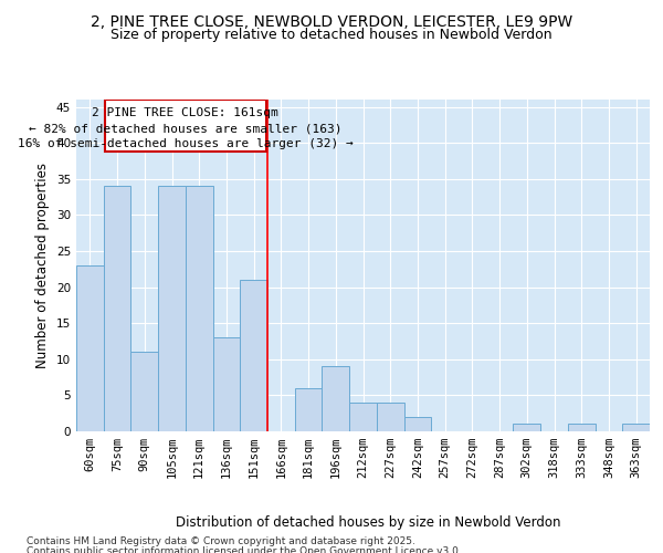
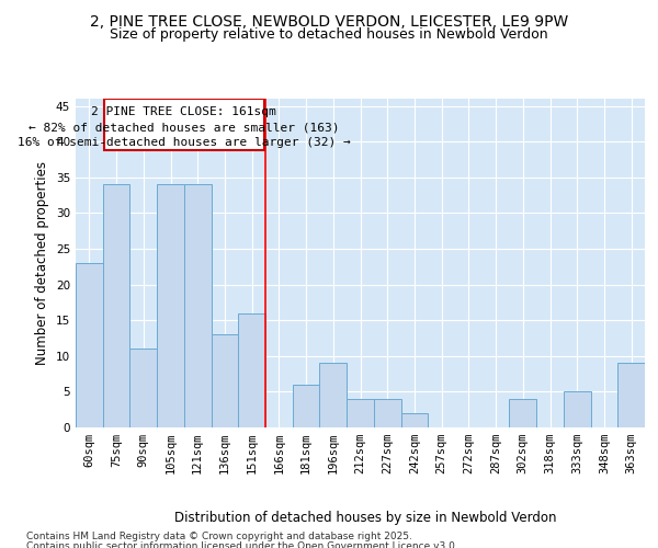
151sqm: 21 -> 16
302sqm: 1 -> 4
333sqm: 1 -> 5
363sqm: 1 -> 9
